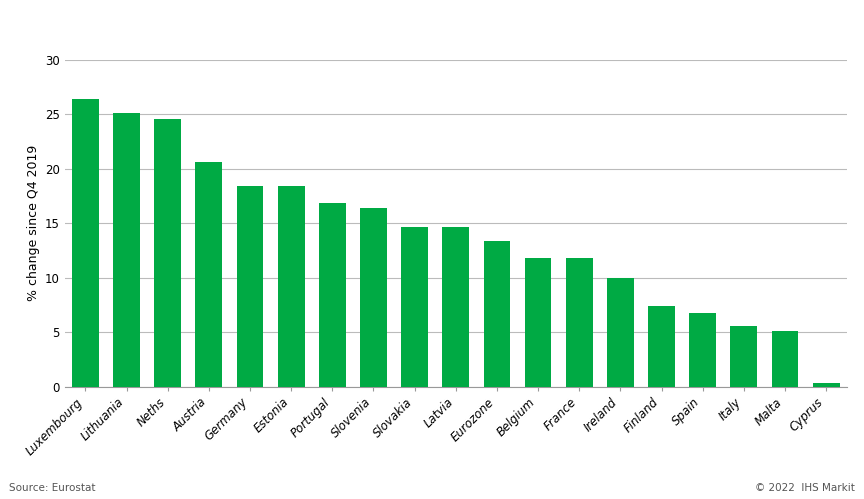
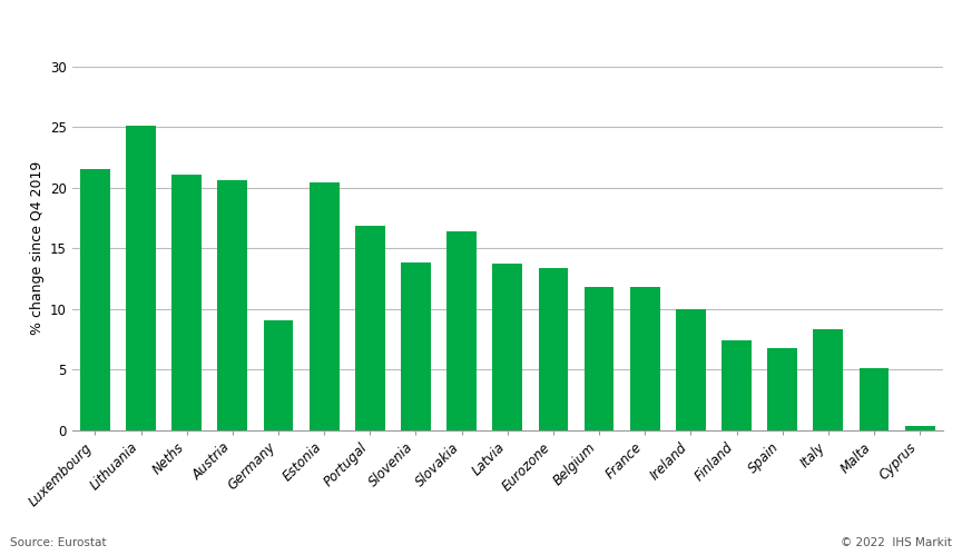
Luxembourg: 26.4 -> 21.5
Neths: 24.6 -> 21.1
Germany: 18.4 -> 9.1
Estonia: 18.4 -> 20.4
Slovenia: 16.4 -> 13.8
Slovakia: 14.7 -> 16.4
Latvia: 14.7 -> 13.7
Italy: 5.6 -> 8.3
